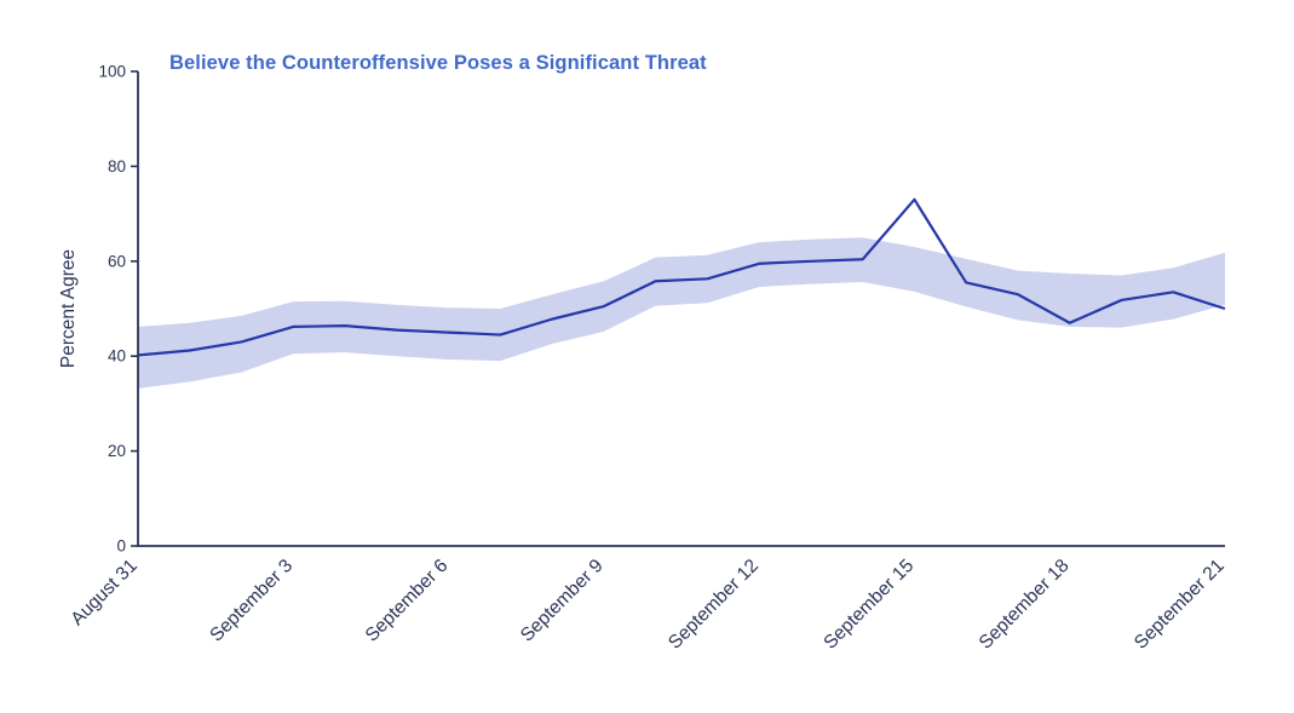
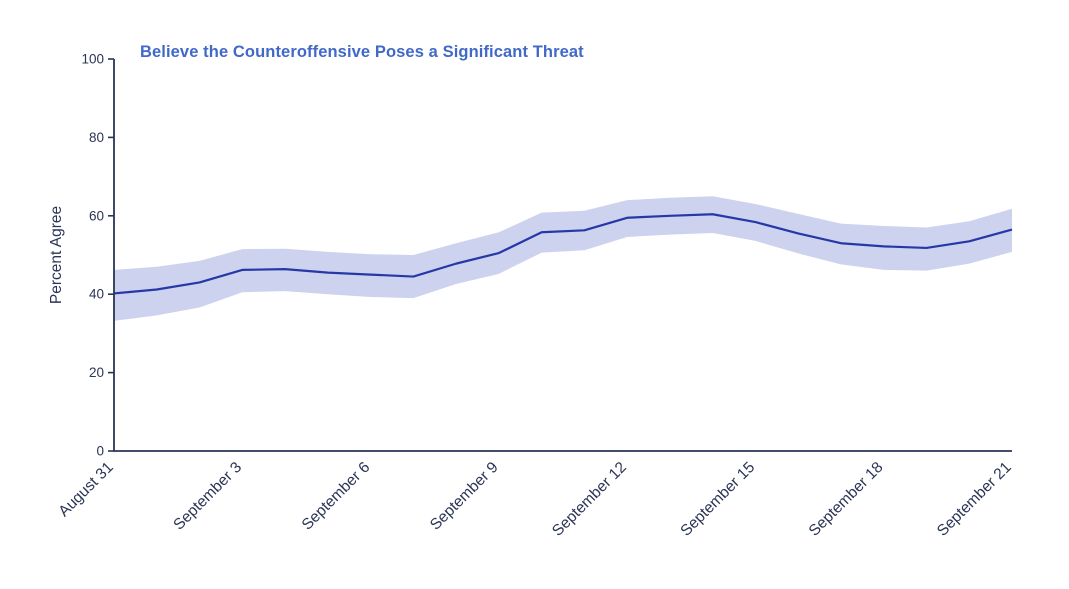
September 15: 73 -> 58
September 18: 47 -> 52
September 21: 50 -> 56
